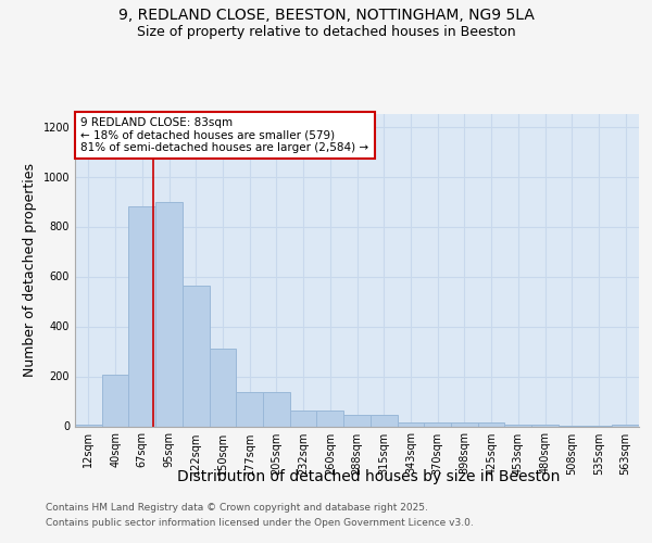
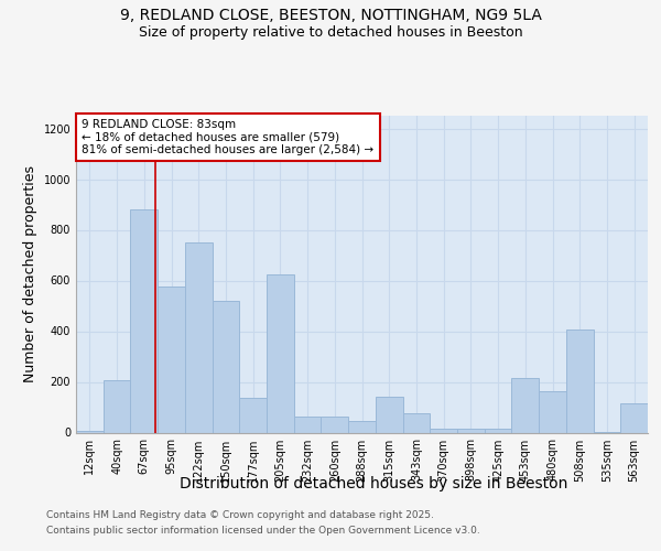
95sqm: 900 -> 575
122sqm: 565 -> 750
150sqm: 310 -> 520
205sqm: 135 -> 625
315sqm: 45 -> 140
343sqm: 15 -> 75
453sqm: 8 -> 215
480sqm: 8 -> 165
508sqm: 2 -> 405
563sqm: 8 -> 115
